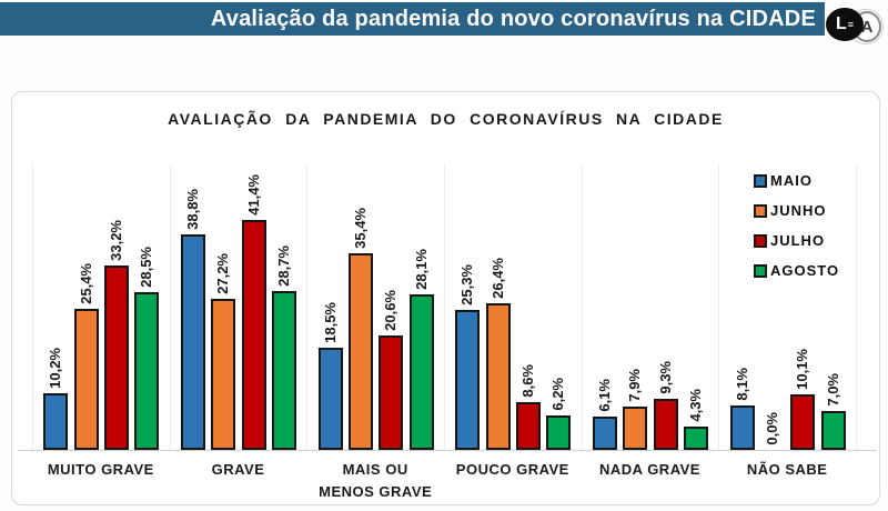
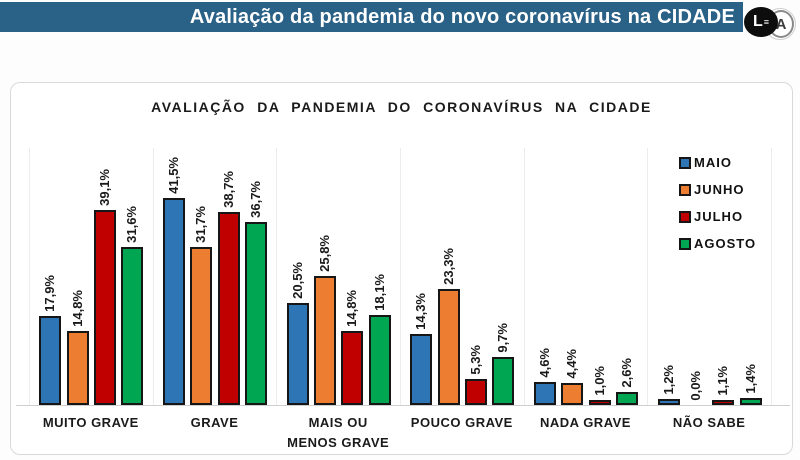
MAIO/MUITO GRAVE: 10,2% -> 17,9%
JUNHO/MUITO GRAVE: 25,4% -> 14,8%
JULHO/MUITO GRAVE: 33,2% -> 39,1%
AGOSTO/MUITO GRAVE: 28,5% -> 31,6%
MAIO/GRAVE: 38,8% -> 41,5%
JUNHO/GRAVE: 27,2% -> 31,7%
JULHO/GRAVE: 41,4% -> 38,7%
AGOSTO/GRAVE: 28,7% -> 36,7%
MAIO/MAIS OU MENOS GRAVE: 18,5% -> 20,5%
JUNHO/MAIS OU MENOS GRAVE: 35,4% -> 25,8%
JULHO/MAIS OU MENOS GRAVE: 20,6% -> 14,8%
AGOSTO/MAIS OU MENOS GRAVE: 28,1% -> 18,1%
MAIO/POUCO GRAVE: 25,3% -> 14,3%
JUNHO/POUCO GRAVE: 26,4% -> 23,3%
JULHO/POUCO GRAVE: 8,6% -> 5,3%
AGOSTO/POUCO GRAVE: 6,2% -> 9,7%
MAIO/NADA GRAVE: 6,1% -> 4,6%
JUNHO/NADA GRAVE: 7,9% -> 4,4%
JULHO/NADA GRAVE: 9,3% -> 1,0%
AGOSTO/NADA GRAVE: 4,3% -> 2,6%
MAIO/NÃO SABE: 8,1% -> 1,2%
JULHO/NÃO SABE: 10,1% -> 1,1%
AGOSTO/NÃO SABE: 7,0% -> 1,4%
